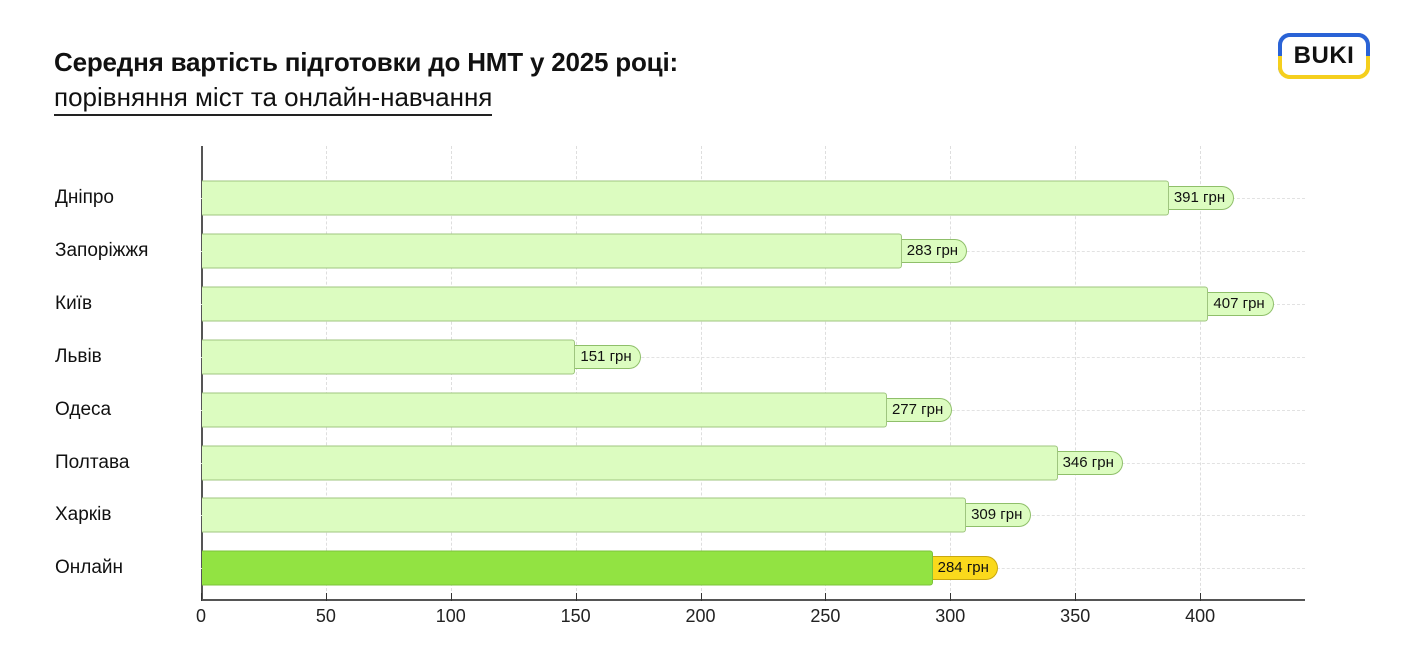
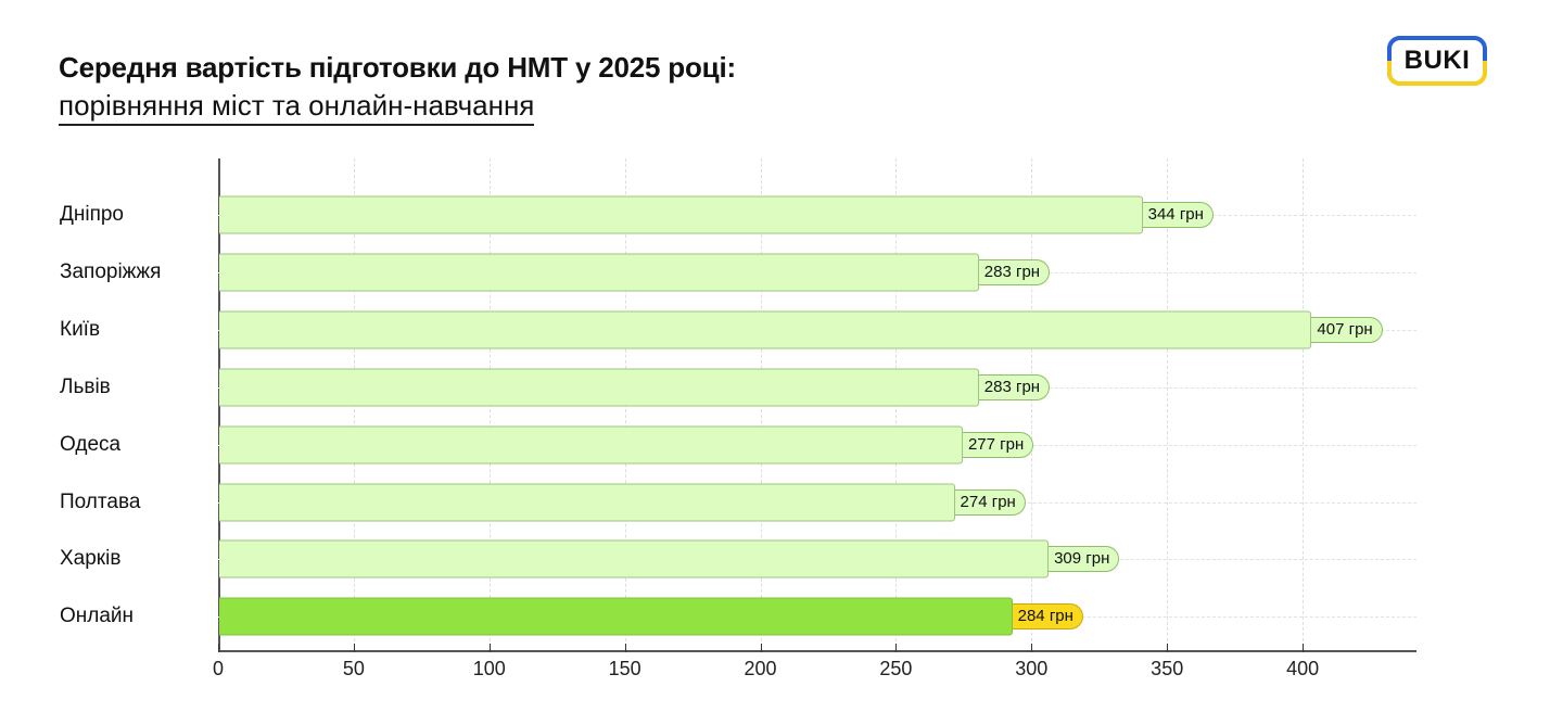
Дніпро: 391 -> 344
Львів: 151 -> 283
Полтава: 346 -> 274
